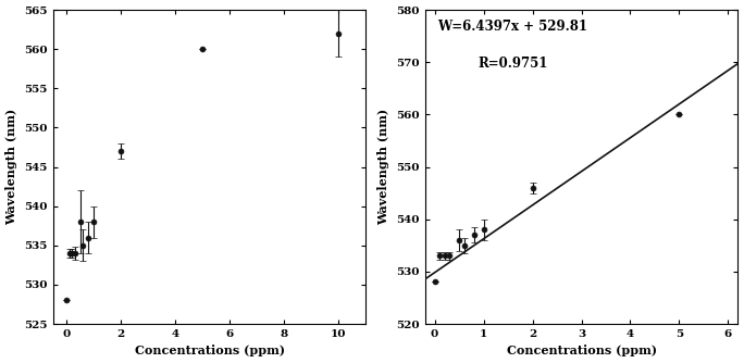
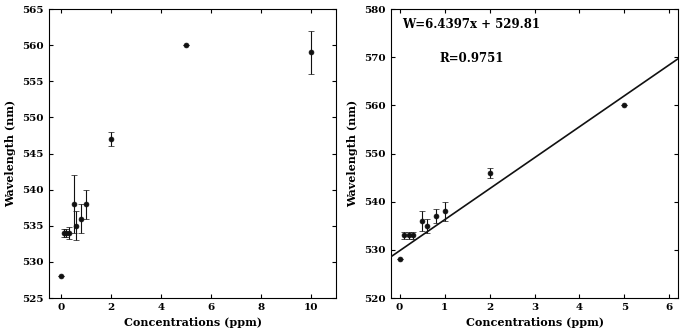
10: 562 -> 559
